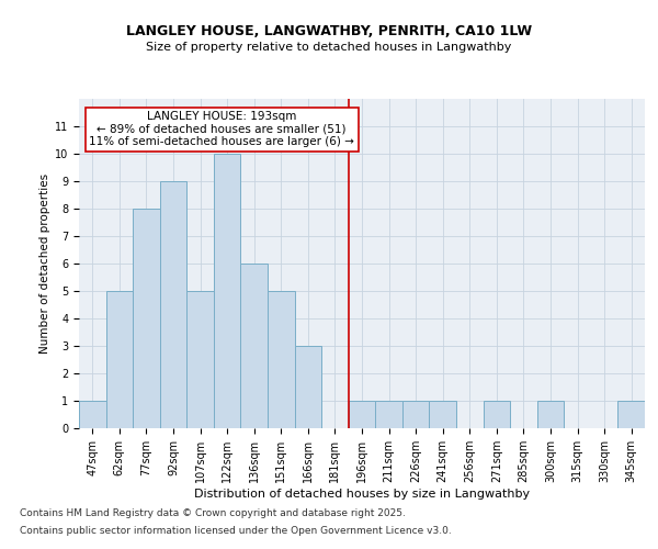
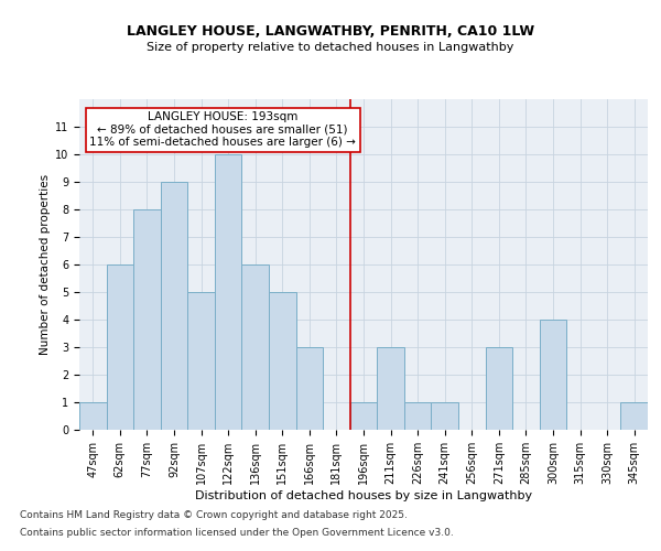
62sqm: 5 -> 6
211sqm: 1 -> 3
271sqm: 1 -> 3
300sqm: 1 -> 4
